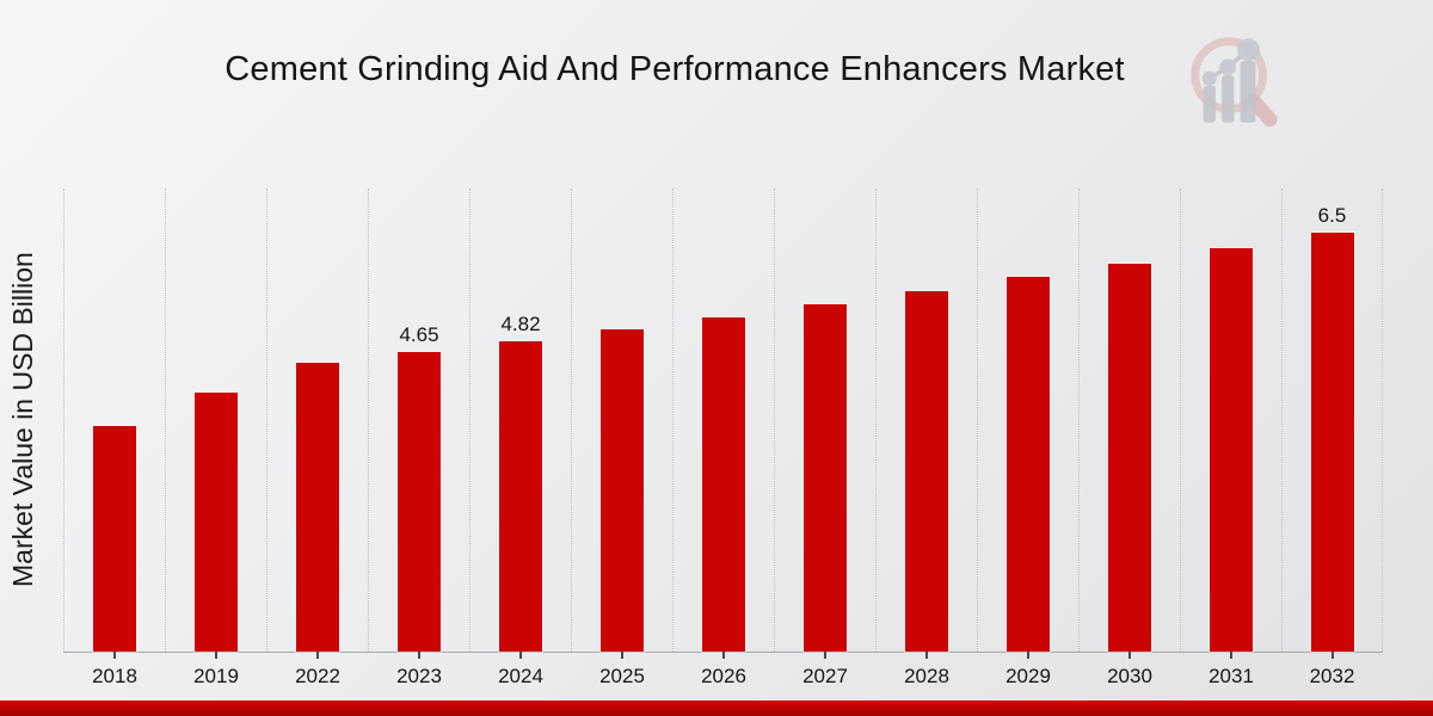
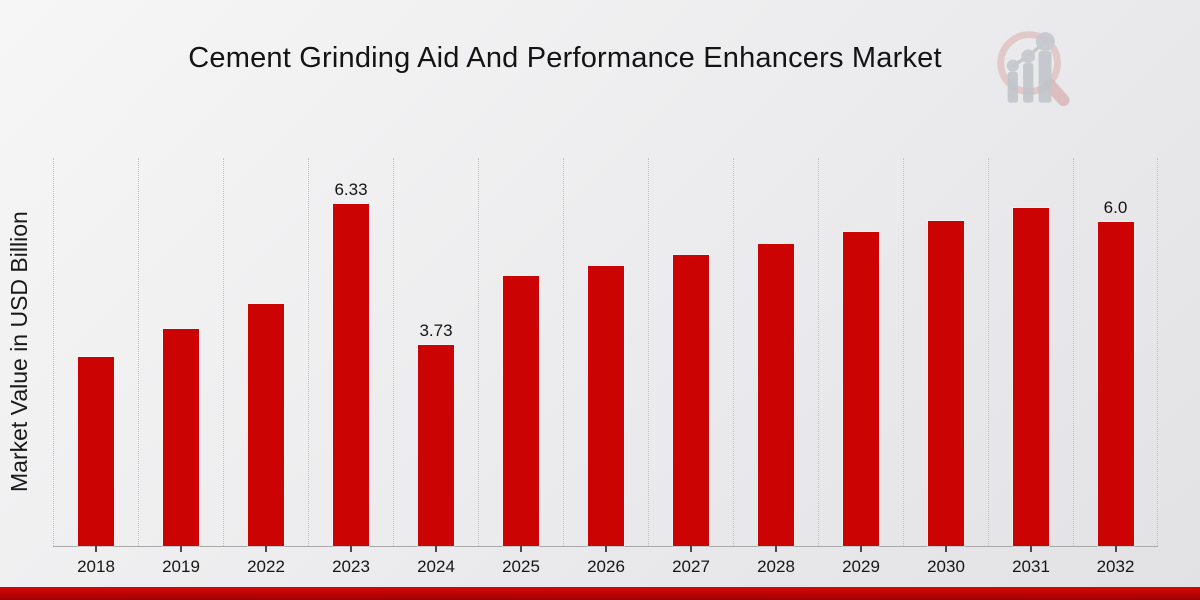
2023: 4.65 -> 6.33
2024: 4.82 -> 3.73
2032: 6.5 -> 6.0
